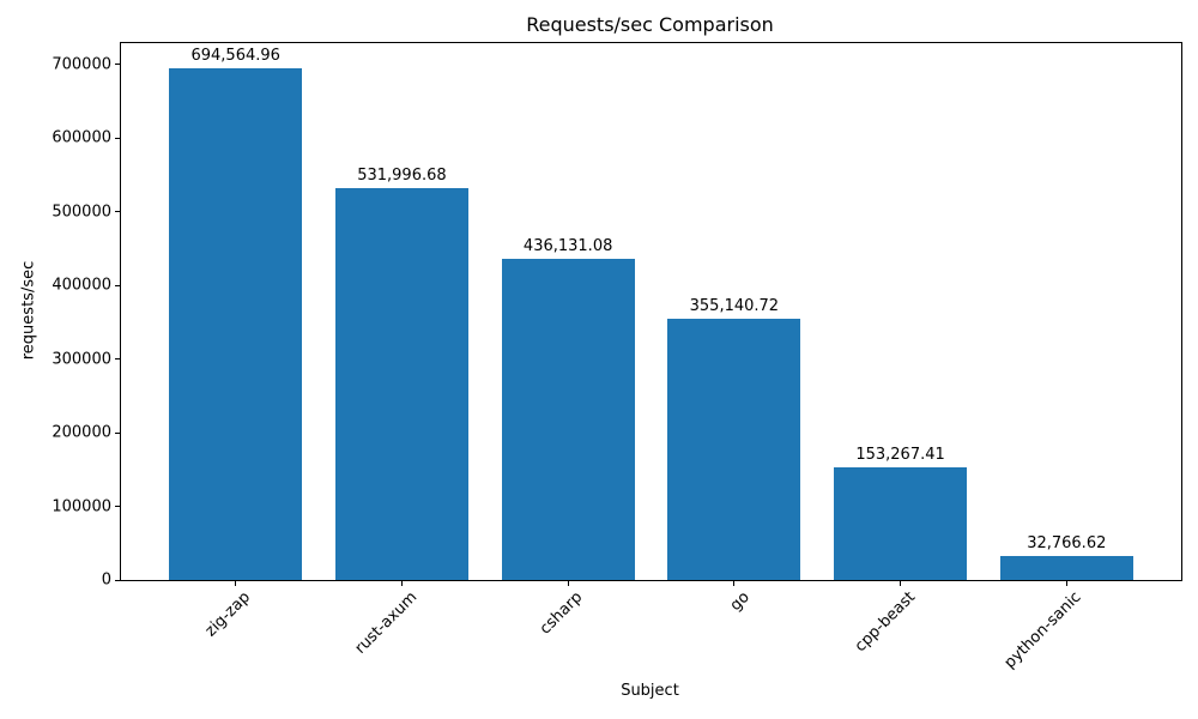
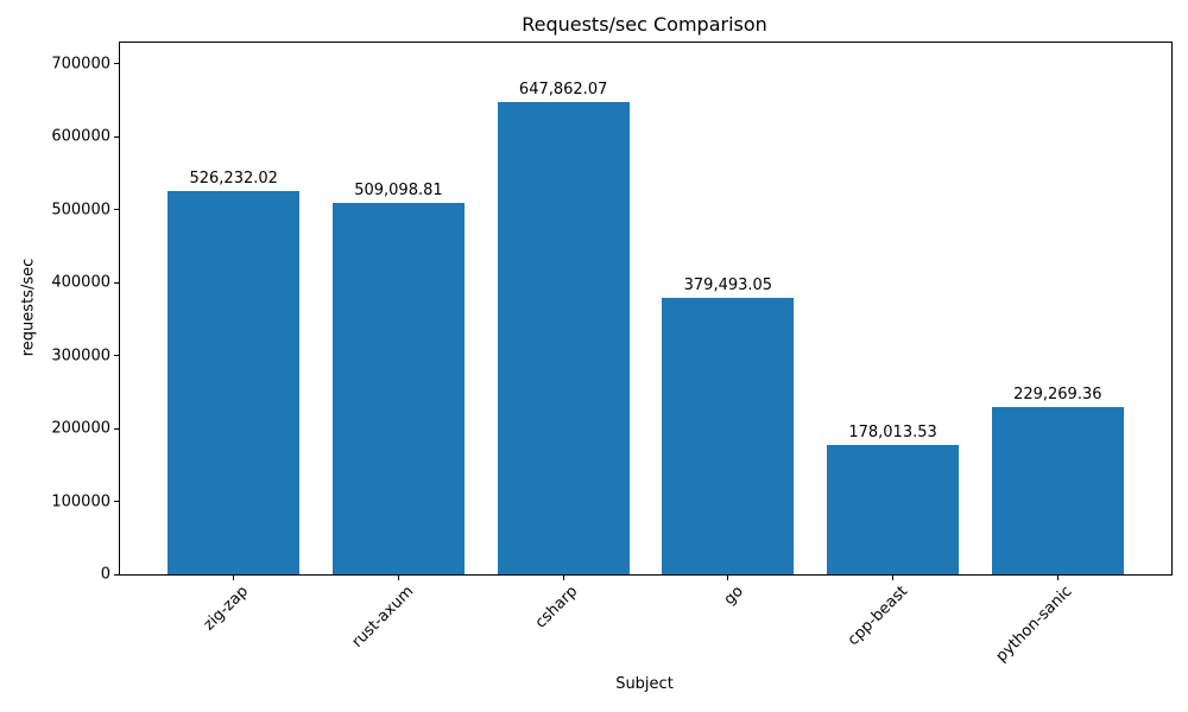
zig-zap: 694,564.96 -> 526,232.02
rust-axum: 531,996.68 -> 509,098.81
csharp: 436,131.08 -> 647,862.07
go: 355,140.72 -> 379,493.05
cpp-beast: 153,267.41 -> 178,013.53
python-sanic: 32,766.62 -> 229,269.36
